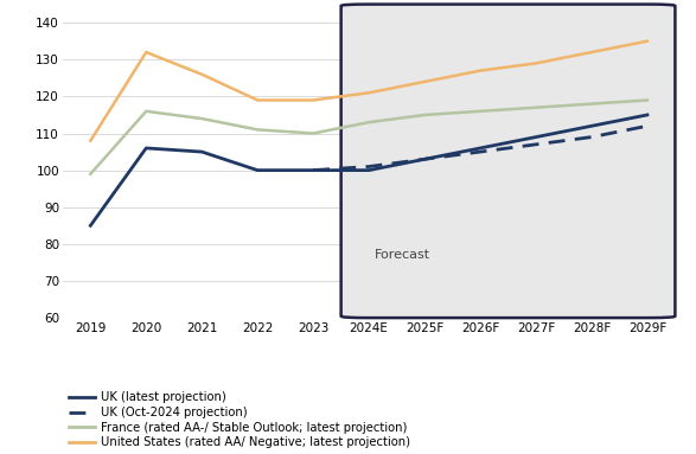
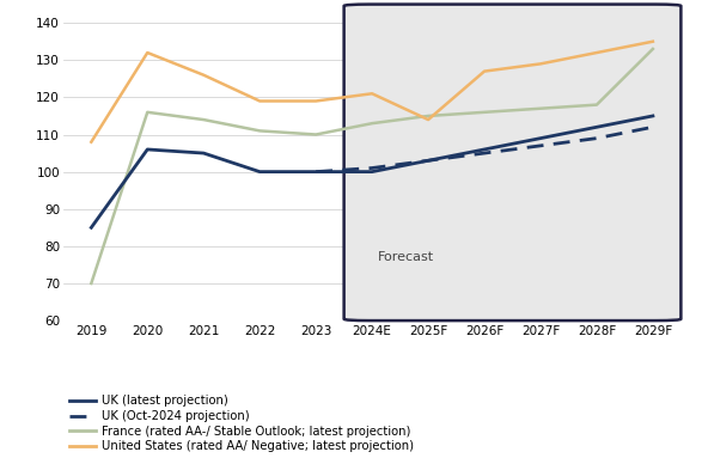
France (rated AA-/ Stable Outlook; latest projection)/2019: 99 -> 70
United States (rated AA/ Negative; latest projection)/2025F: 124 -> 114
France (rated AA-/ Stable Outlook; latest projection)/2029F: 119 -> 133
